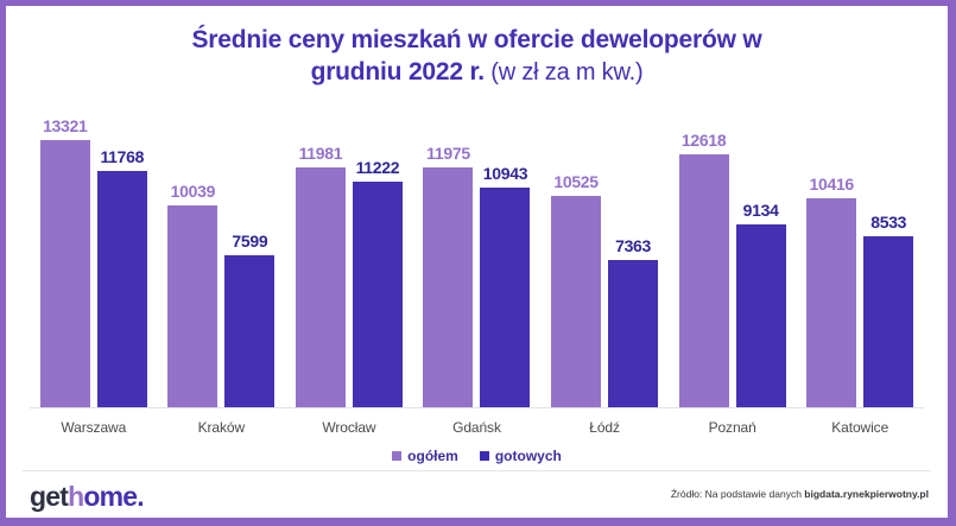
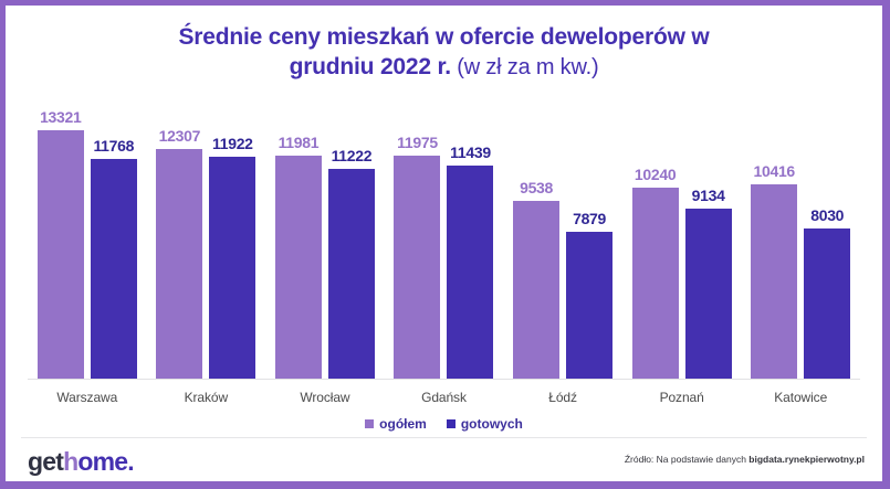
ogółem/Kraków: 10039 -> 12307
gotowych/Kraków: 7599 -> 11922
gotowych/Gdańsk: 10943 -> 11439
ogółem/Łódź: 10525 -> 9538
gotowych/Łódź: 7363 -> 7879
ogółem/Poznań: 12618 -> 10240
gotowych/Katowice: 8533 -> 8030
